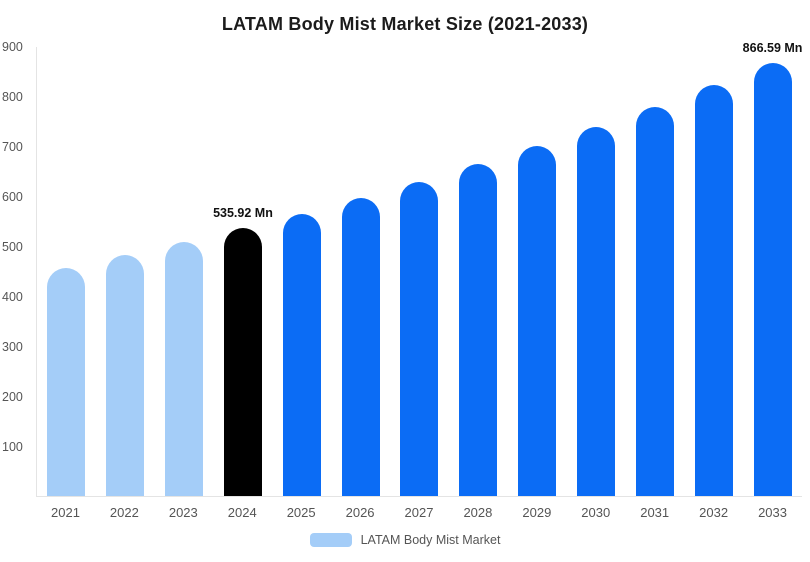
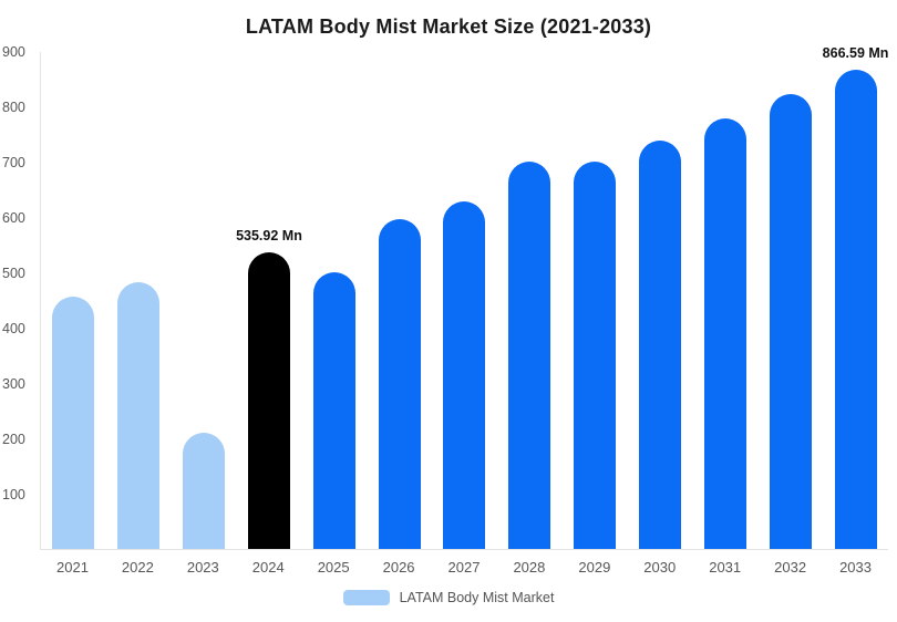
2023: 510 -> 210
2025: 560 -> 500
2028: 660 -> 700
